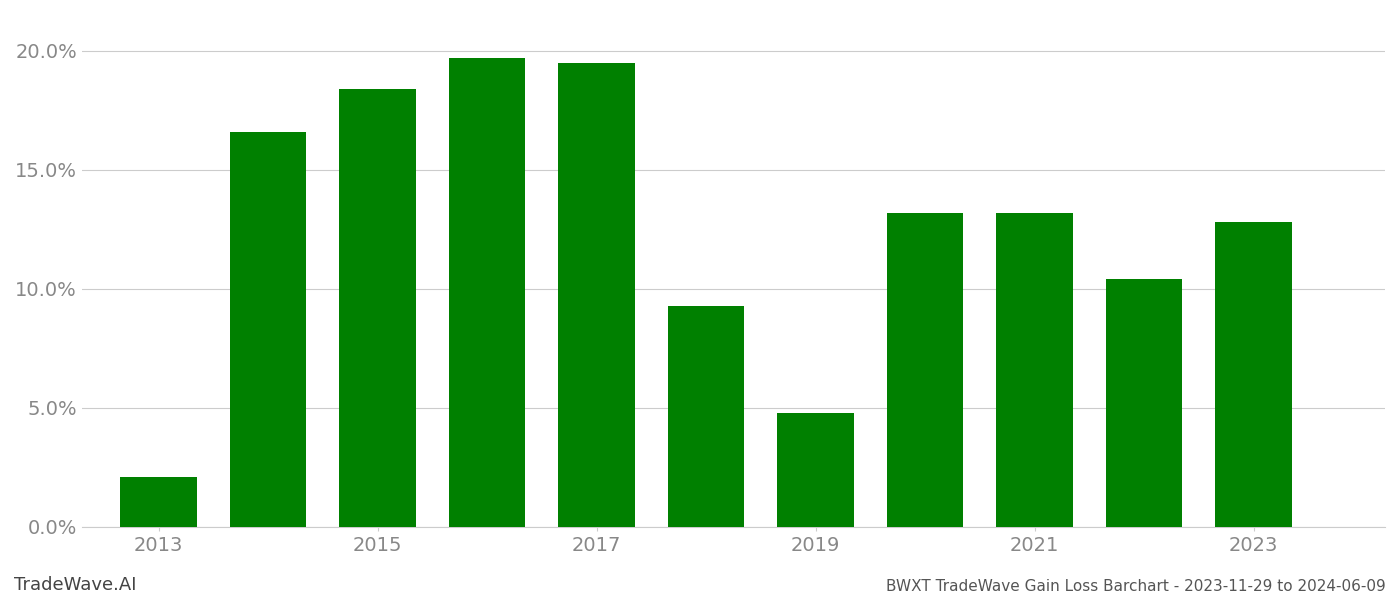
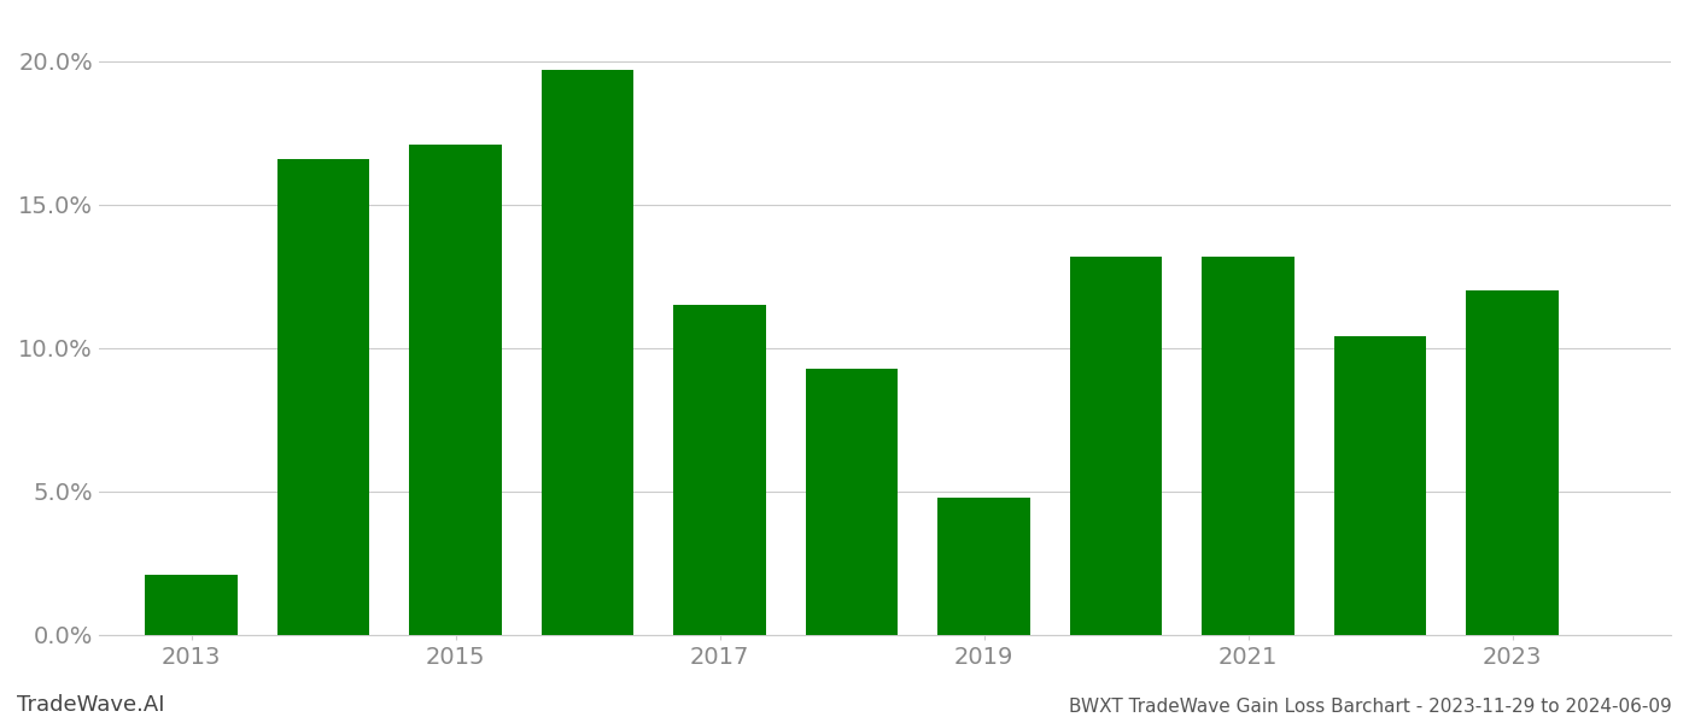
2015: 18.4% -> 17.1%
2017: 19.5% -> 11.5%
2023: 12.8% -> 12.0%
